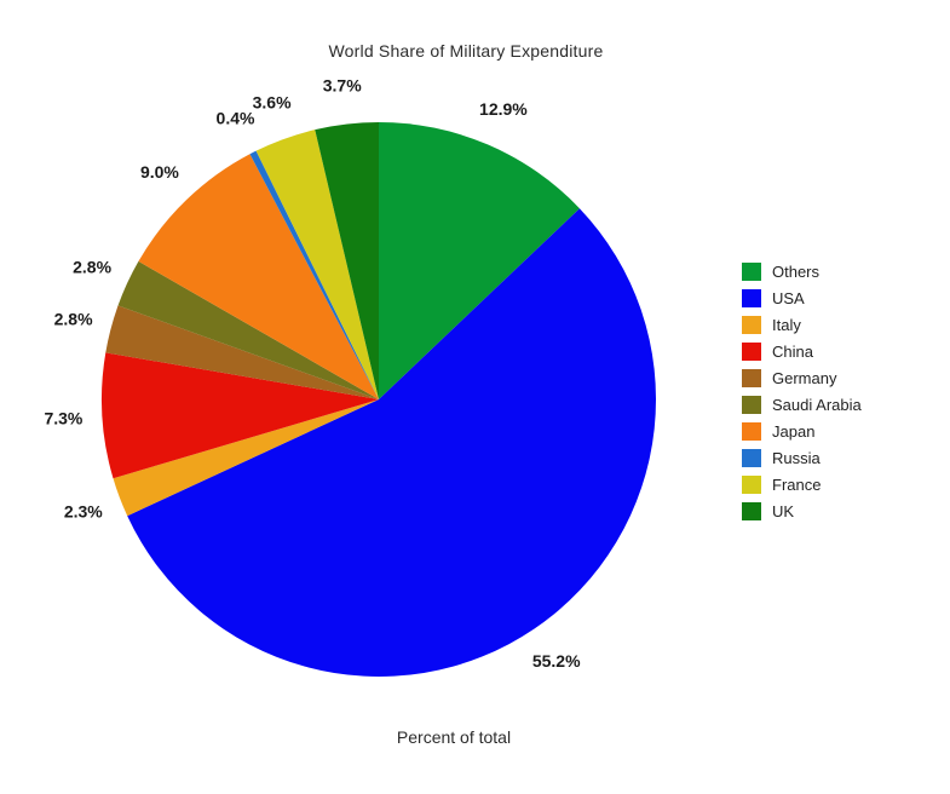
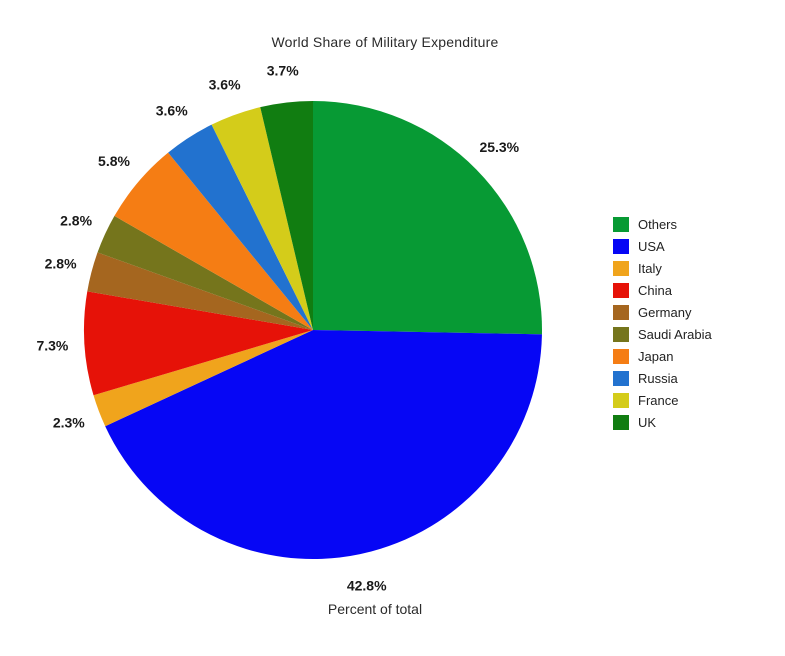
Others: 12.9% -> 25.3%
USA: 55.2% -> 42.8%
Japan: 9.0% -> 5.8%
Russia: 0.4% -> 3.6%
